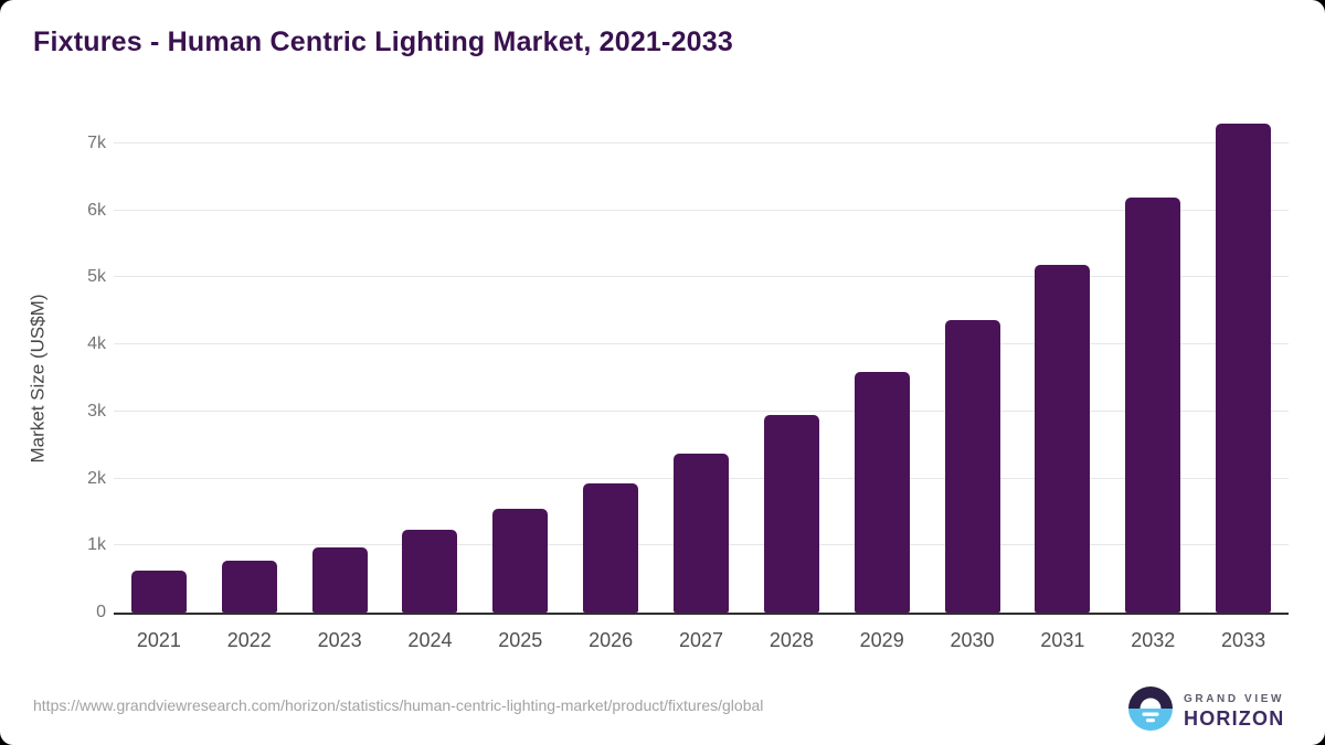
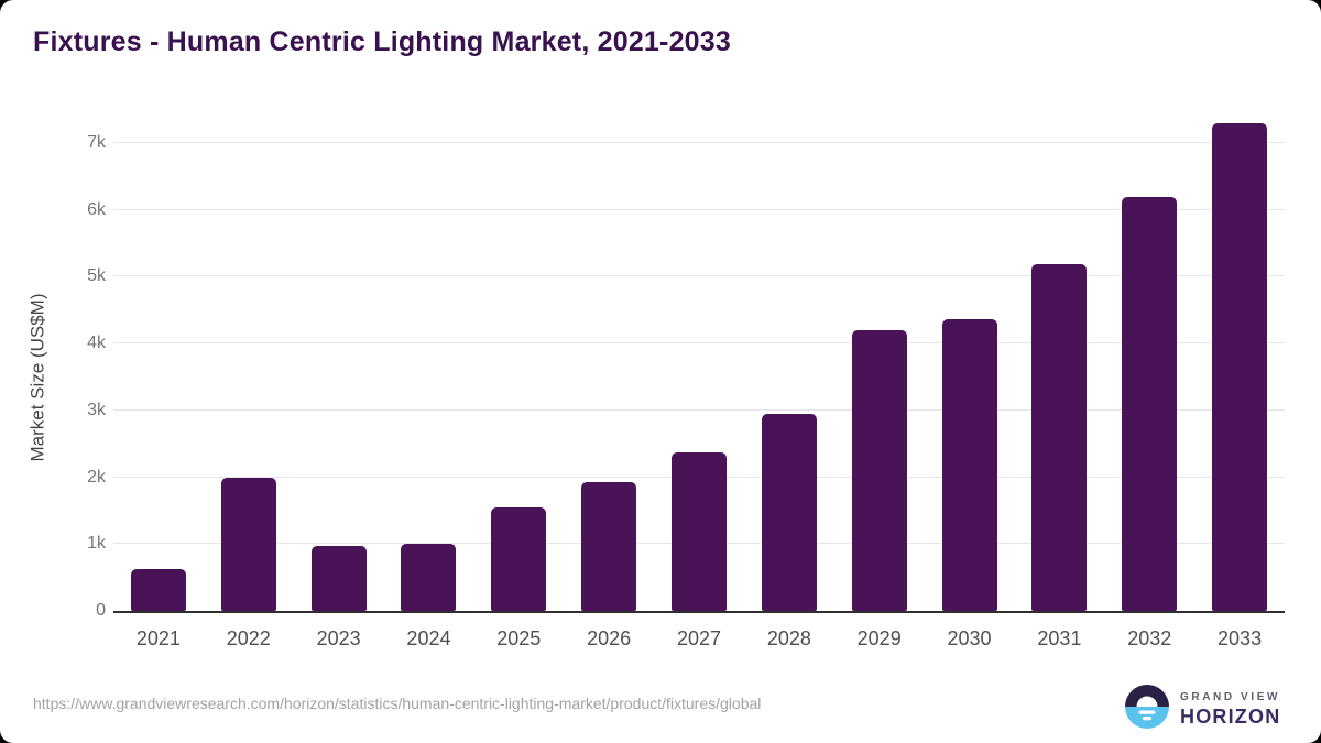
2022: 0.8k -> 2.0k
2024: 1.2k -> 1.0k
2029: 3.6k -> 4.2k
